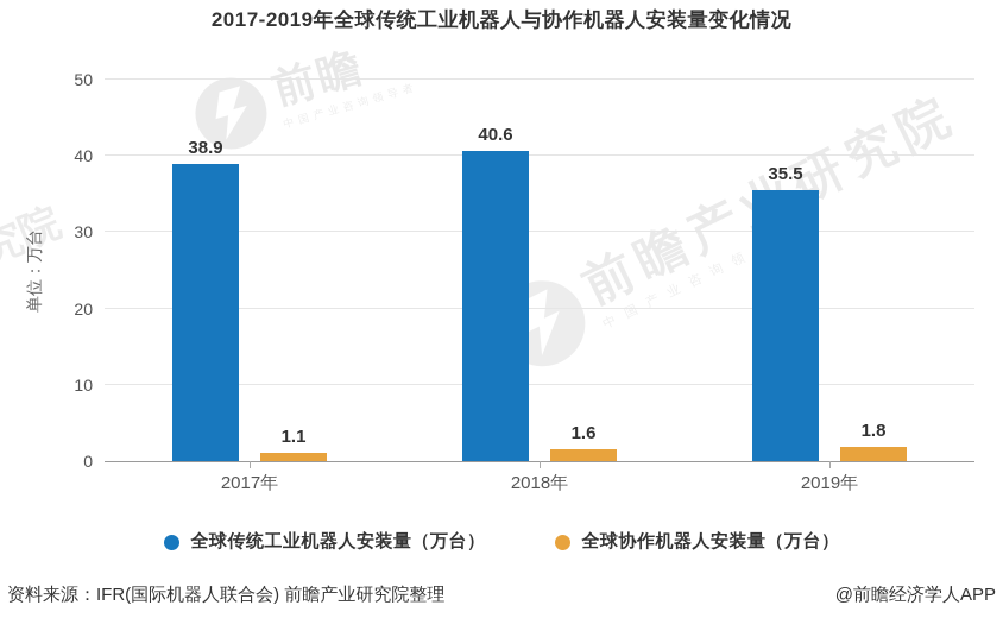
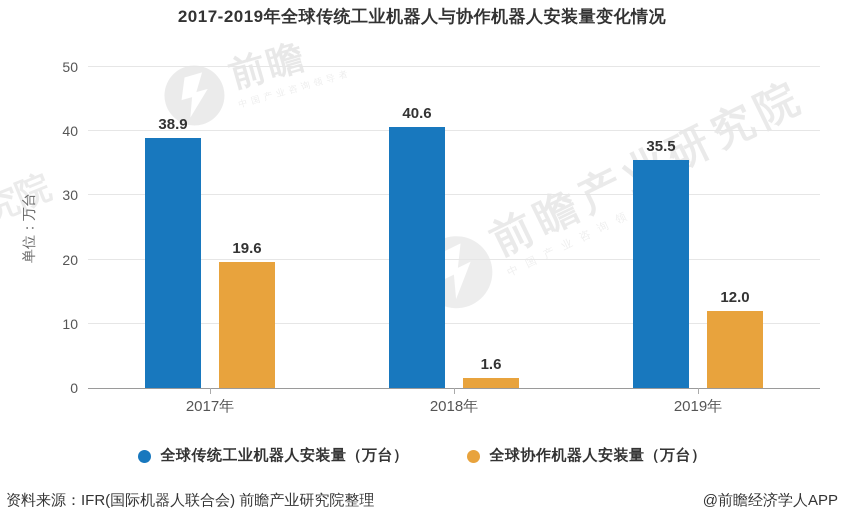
全球协作机器人安装量（万台）/2017年: 1.1 -> 19.6
全球协作机器人安装量（万台）/2019年: 1.8 -> 12.0
